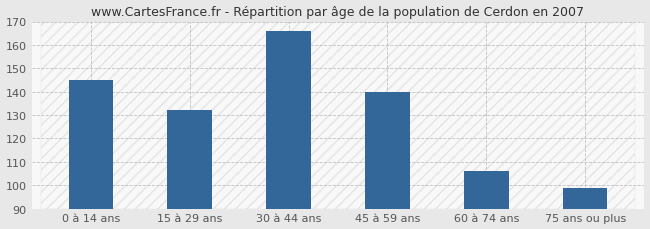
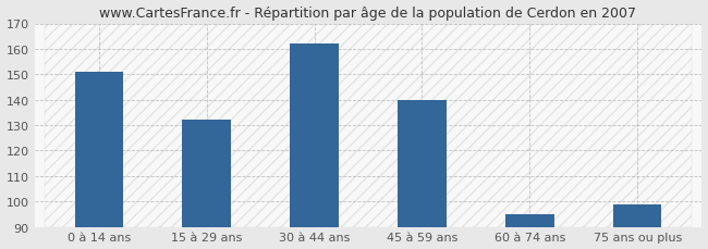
0 à 14 ans: 145 -> 151
30 à 44 ans: 166 -> 162
60 à 74 ans: 106 -> 95
